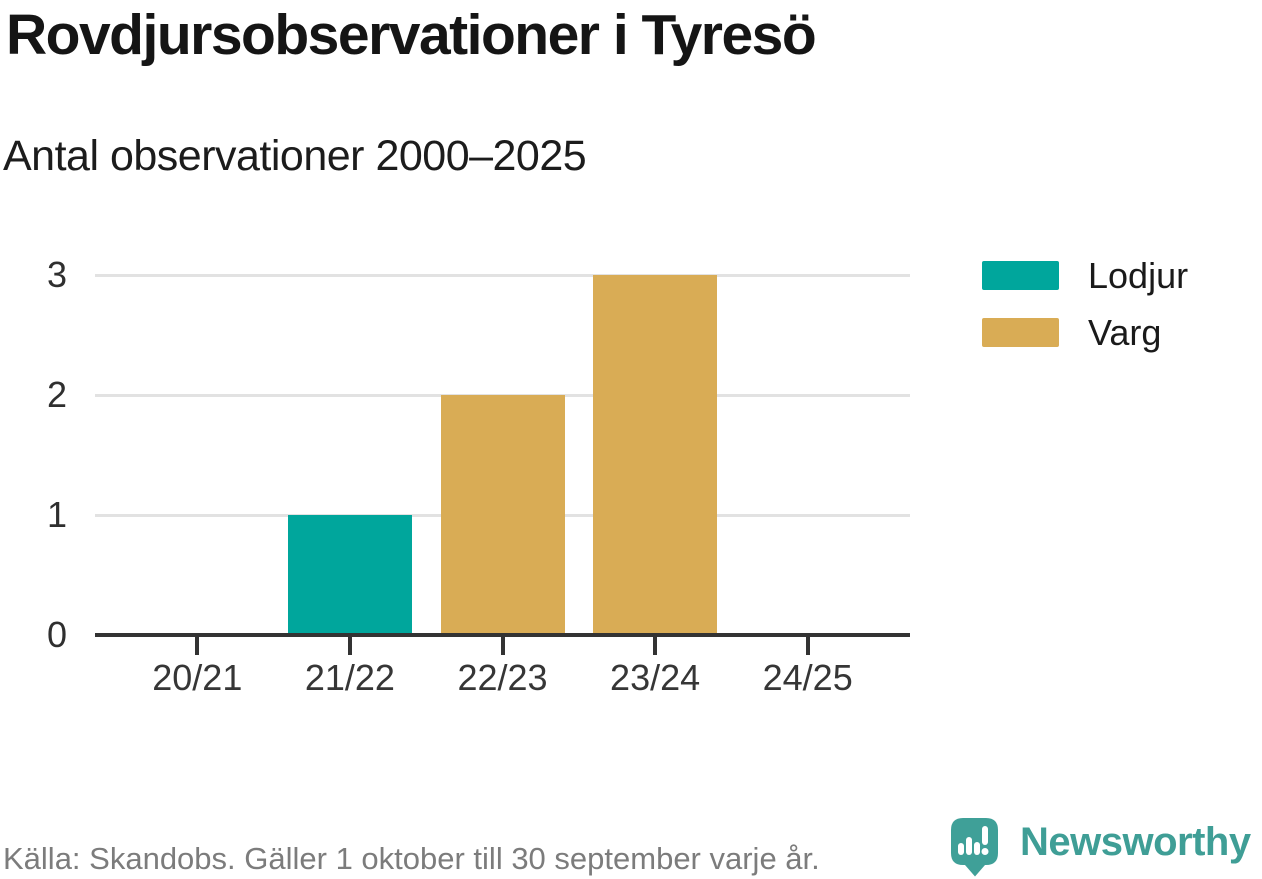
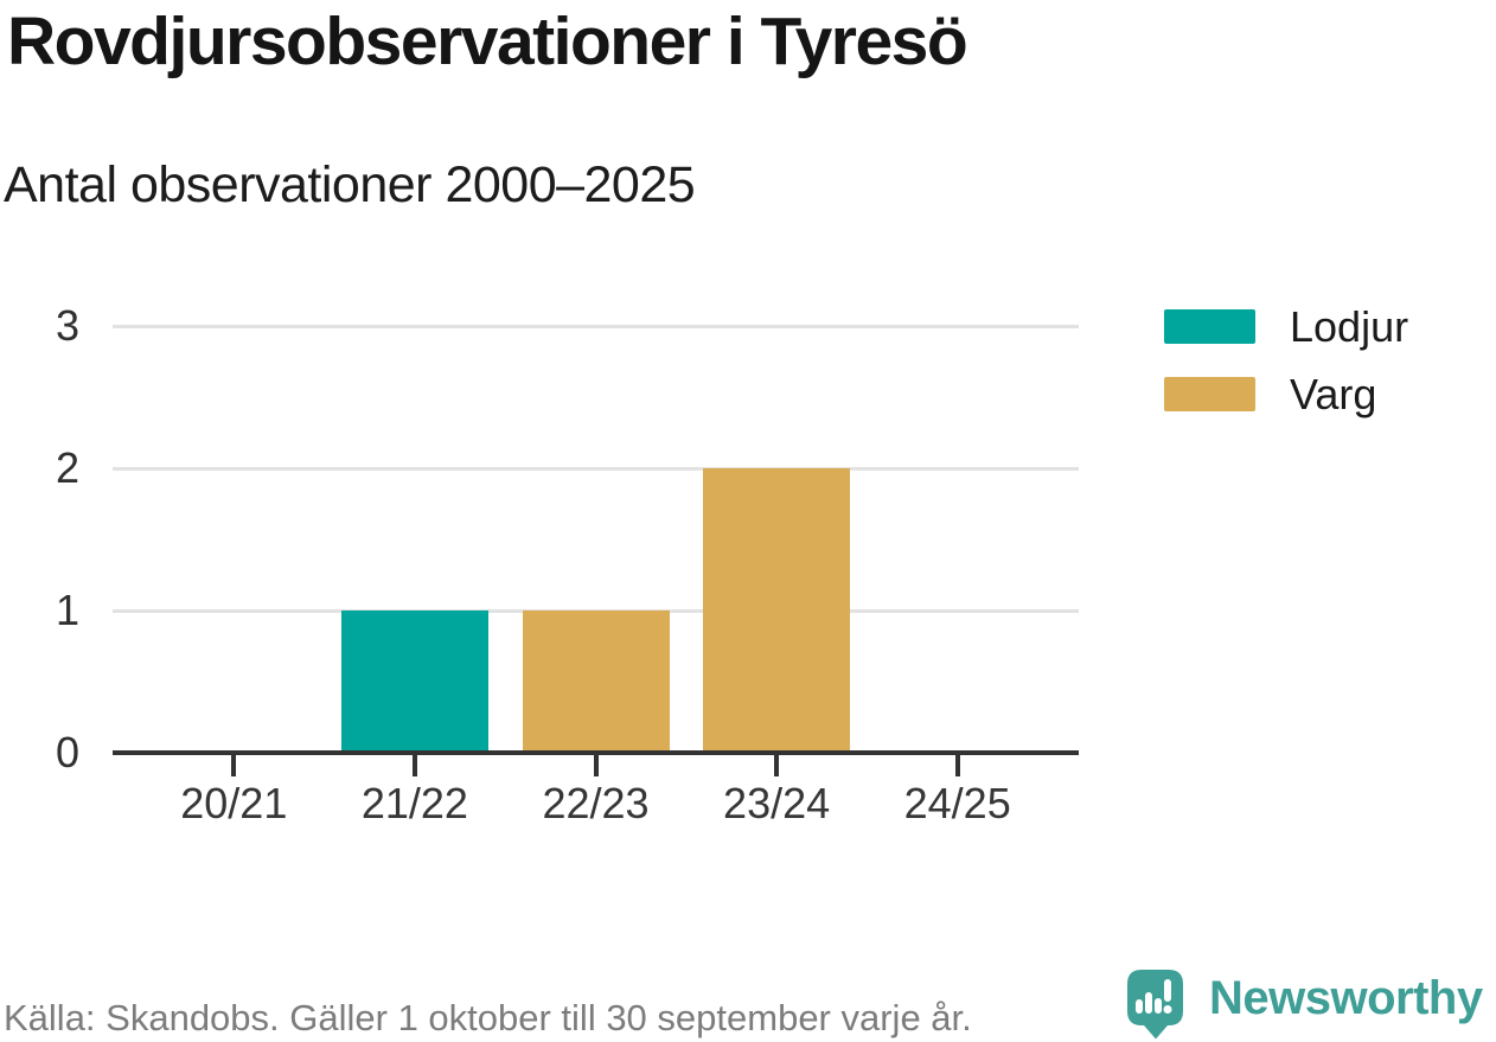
Varg/22/23: 2 -> 1
Varg/23/24: 3 -> 2
